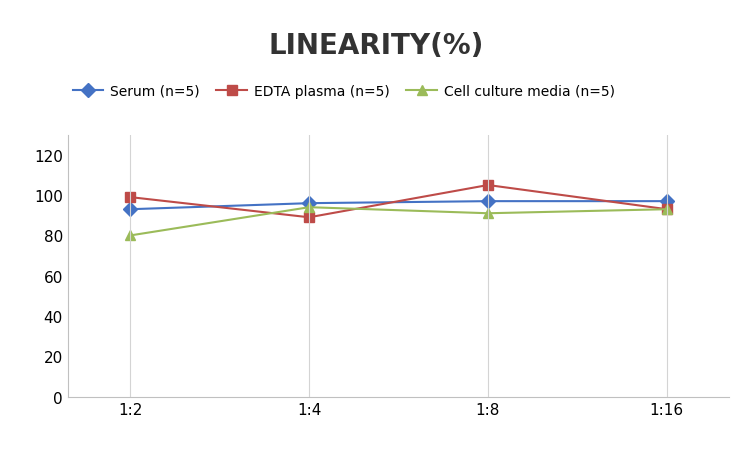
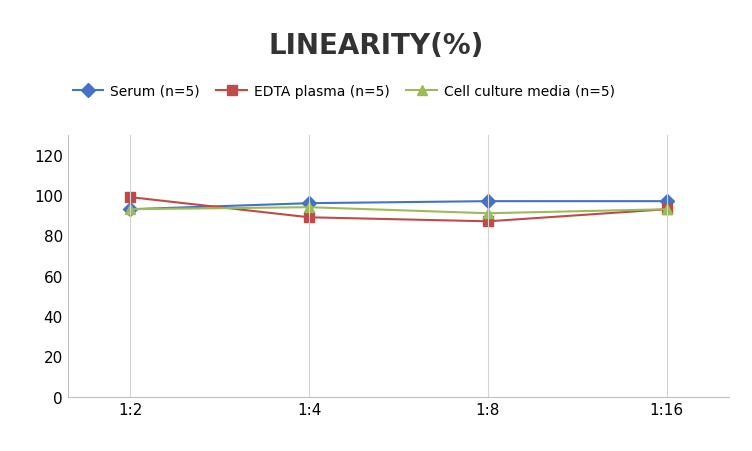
Cell culture media (n=5)/1:2: 80 -> 93
EDTA plasma (n=5)/1:8: 105 -> 87
